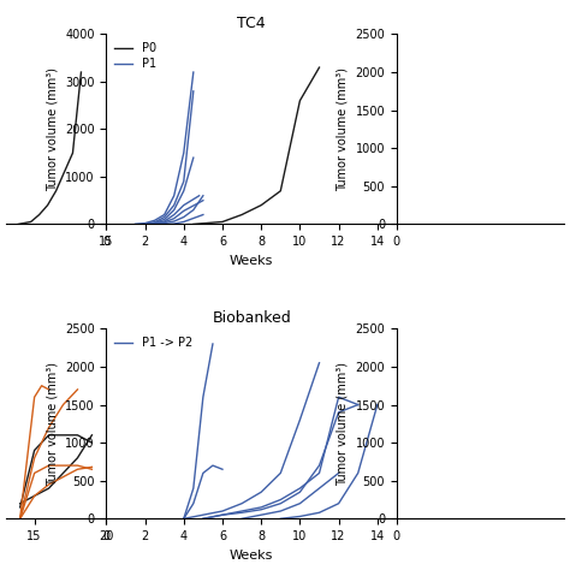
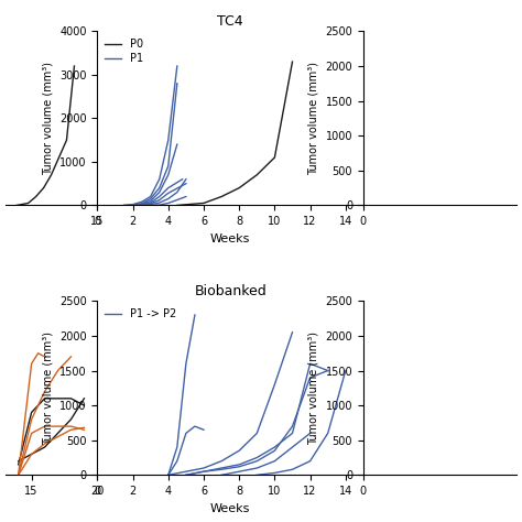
TC4/P0/10: 2600 -> 1100
